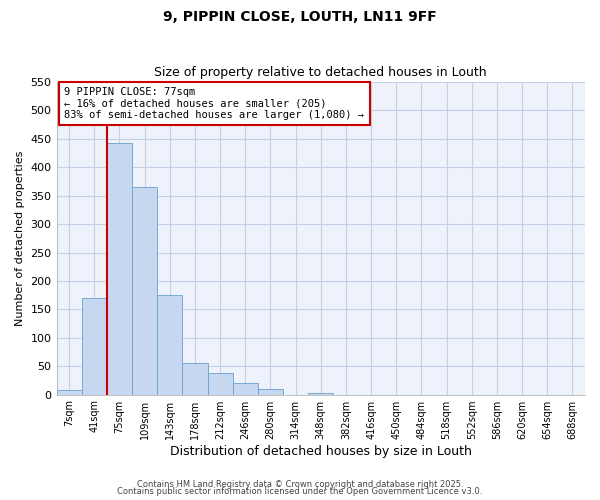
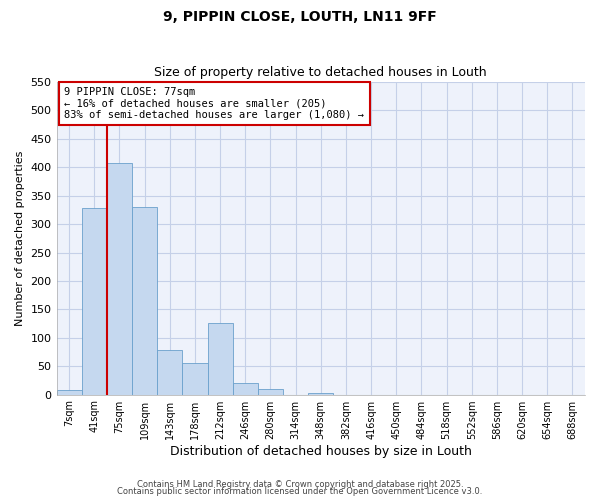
41sqm: 170 -> 328
75sqm: 443 -> 408
109sqm: 365 -> 330
143sqm: 175 -> 78
212sqm: 38 -> 126
